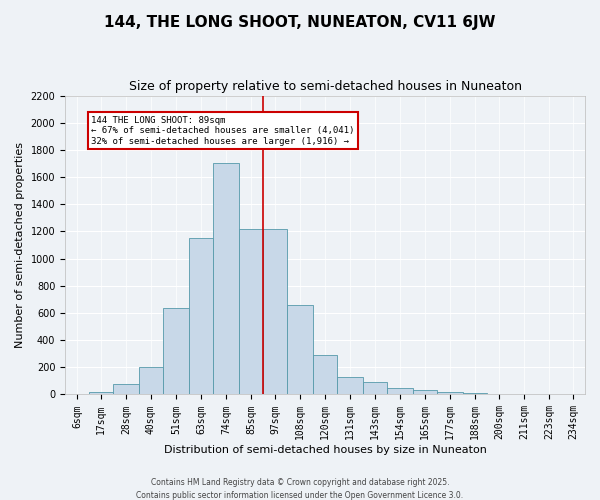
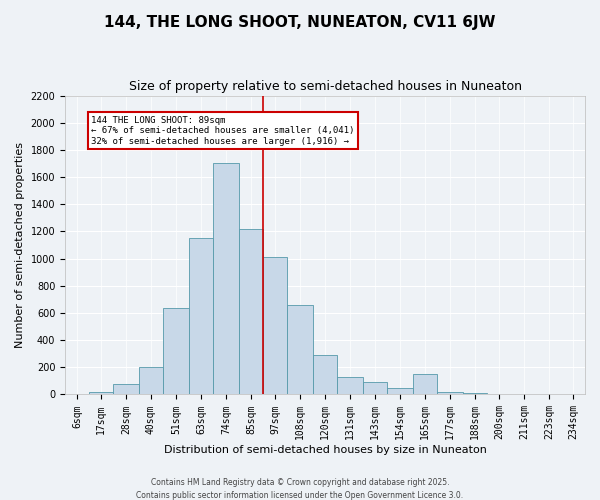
97sqm: 1220 -> 1010
165sqm: 30 -> 150
